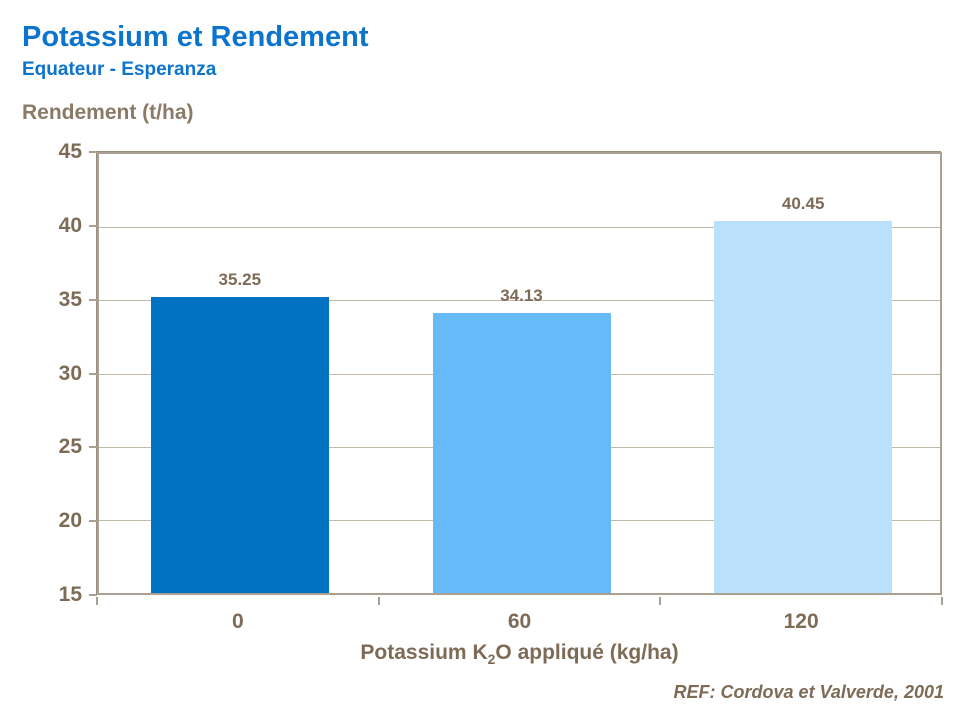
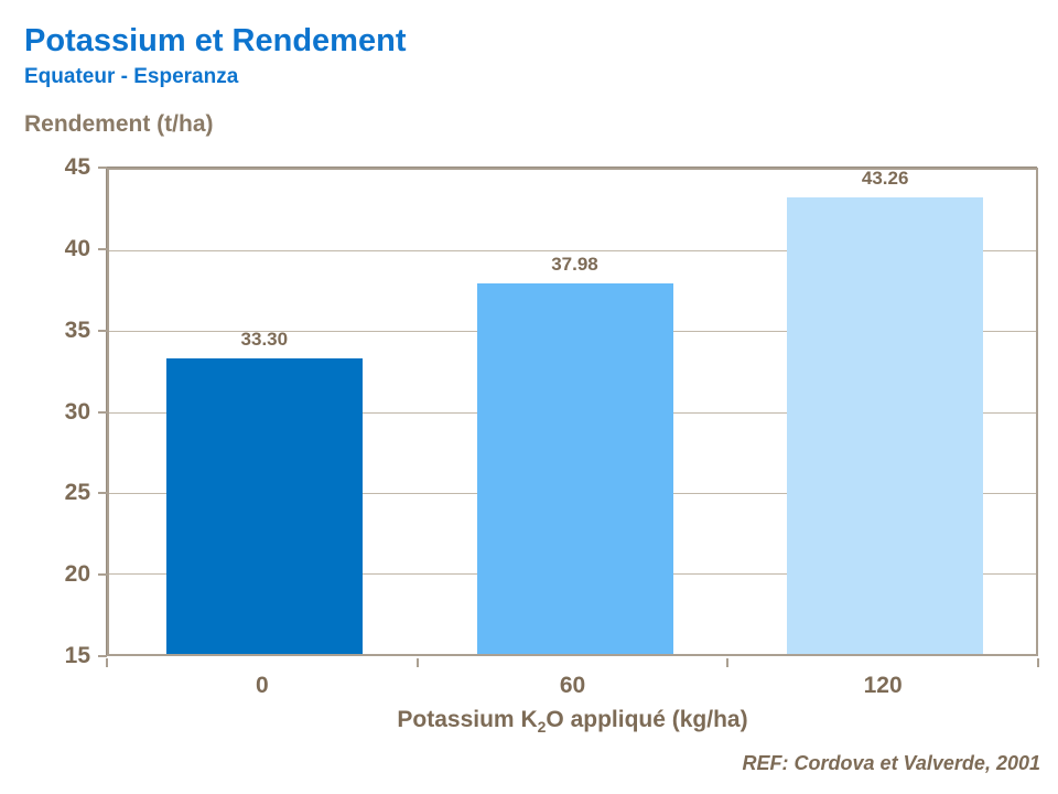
0: 35.25 -> 33.30
60: 34.13 -> 37.98
120: 40.45 -> 43.26
